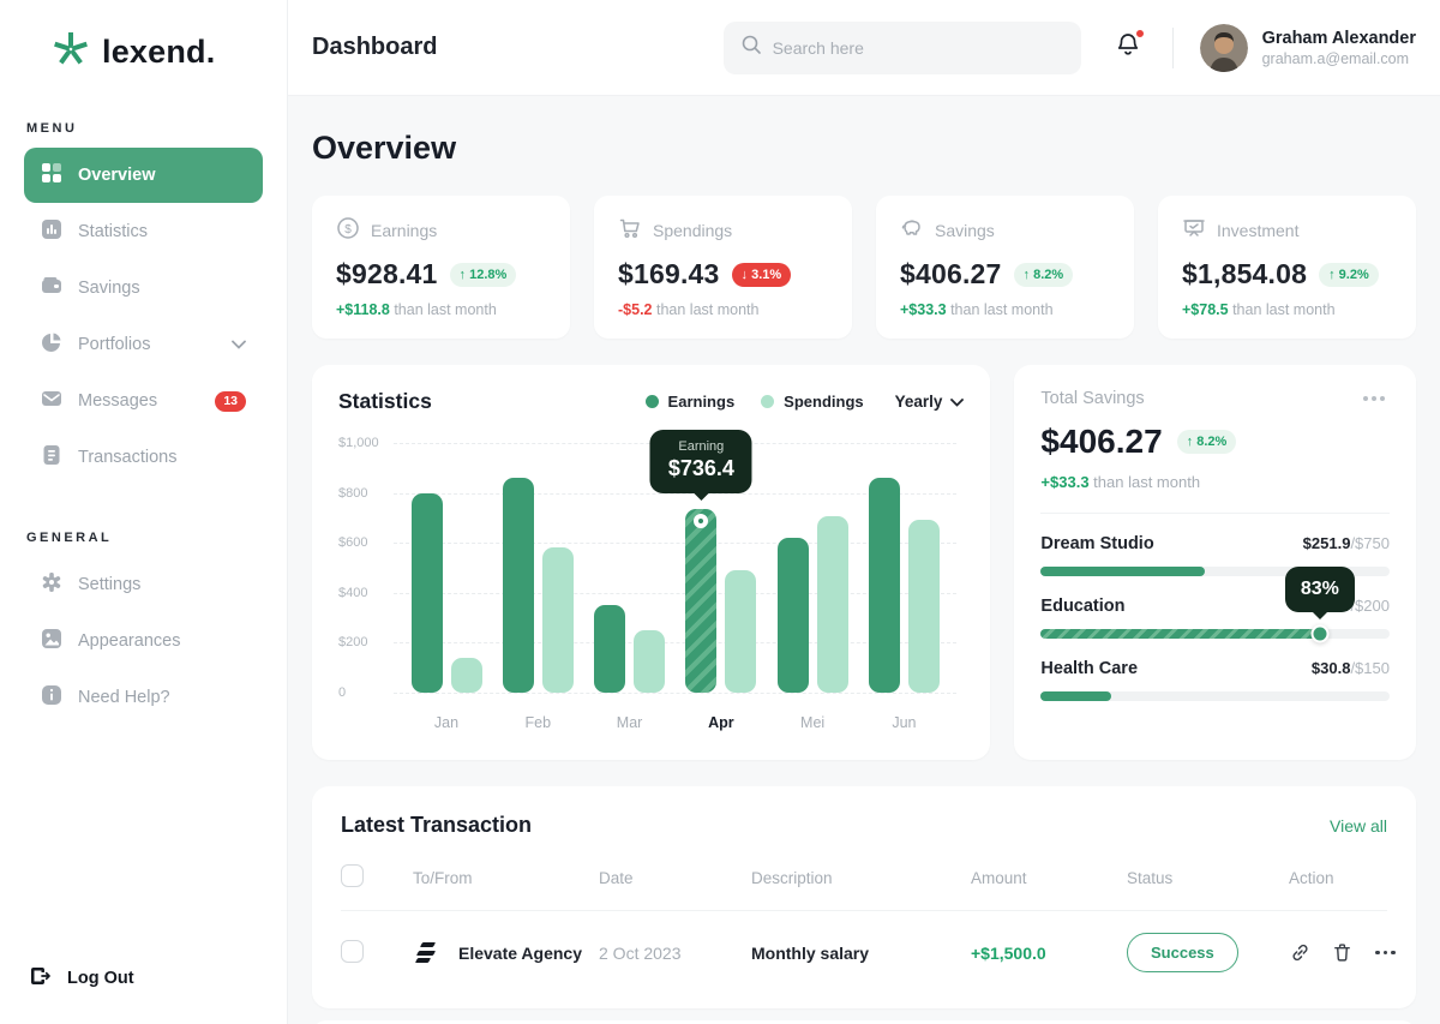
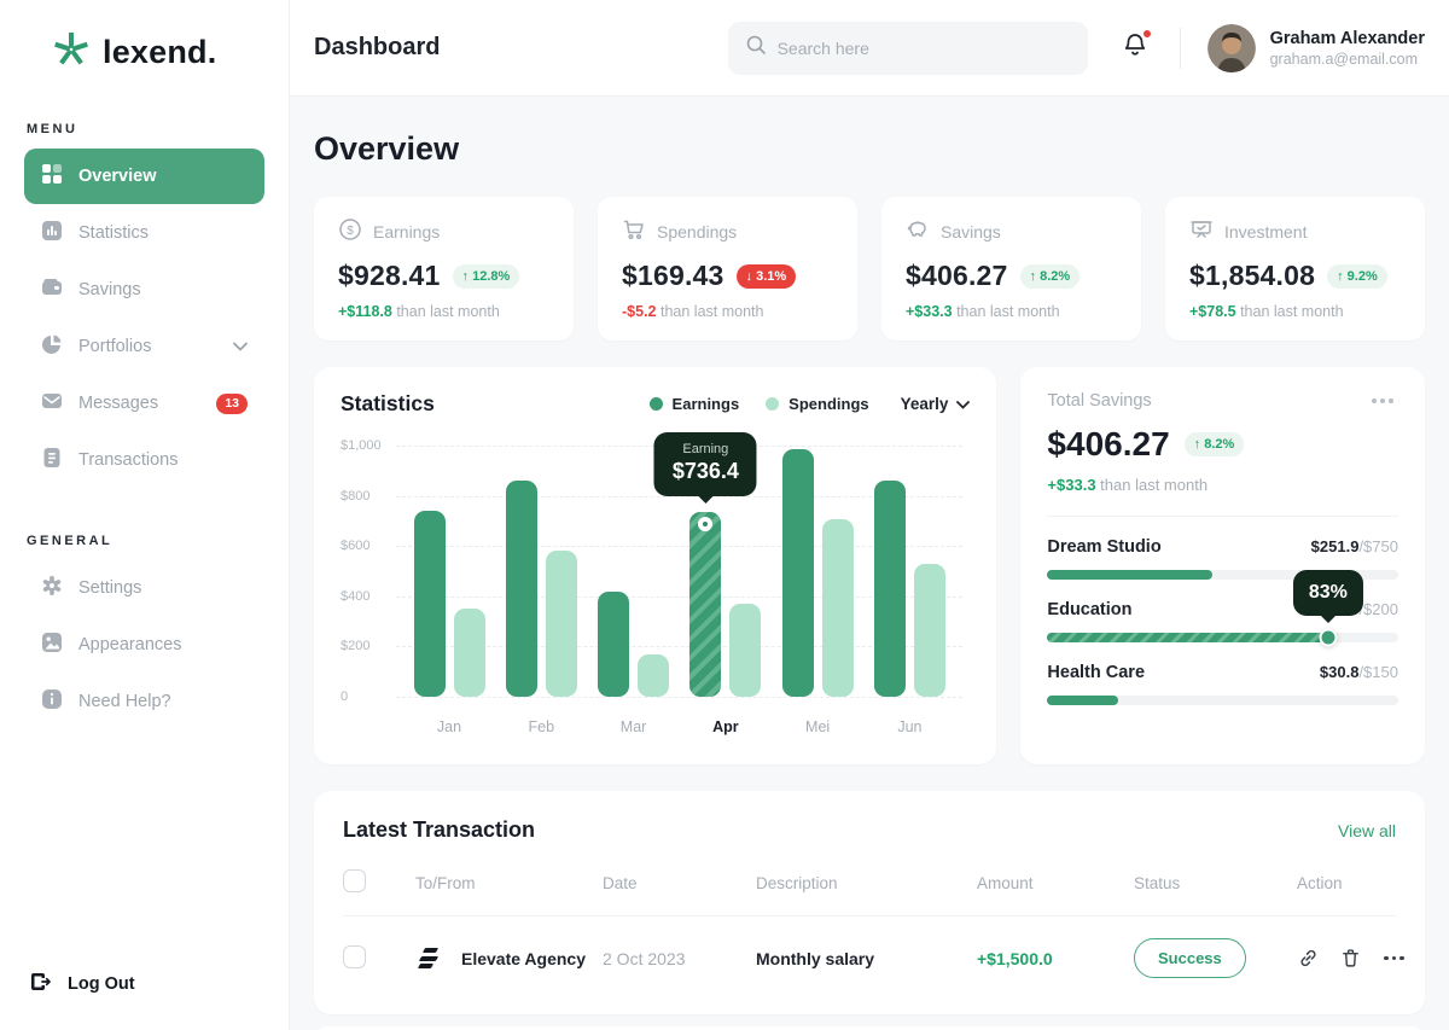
Earnings/Jan: $800 -> $740
Spendings/Jan: $140 -> $350
Earnings/Mar: $350 -> $420
Spendings/Mar: $250 -> $170
Spendings/Apr: $490 -> $370
Earnings/Mei: $620 -> $980
Spendings/Jun: $690 -> $530
